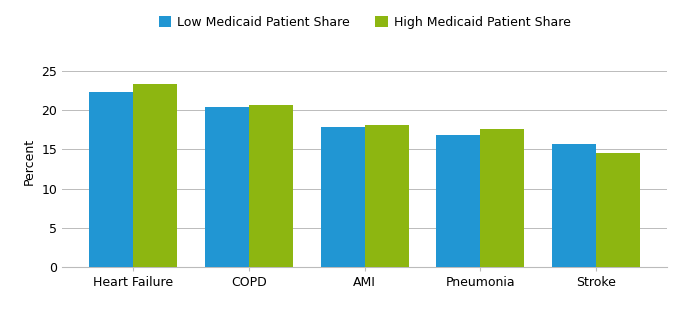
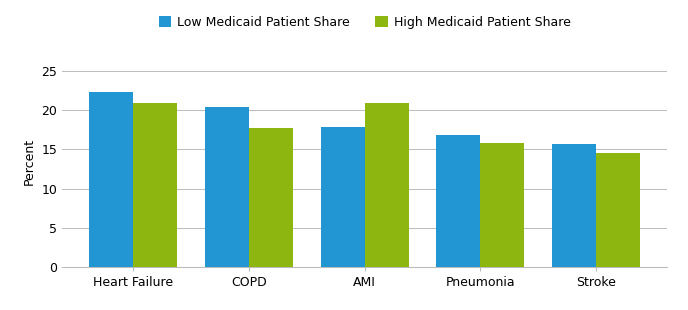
High Medicaid Patient Share/Heart Failure: 23.4 -> 21.0
High Medicaid Patient Share/COPD: 20.7 -> 17.8
High Medicaid Patient Share/AMI: 18.2 -> 21.0
High Medicaid Patient Share/Pneumonia: 17.6 -> 15.8
